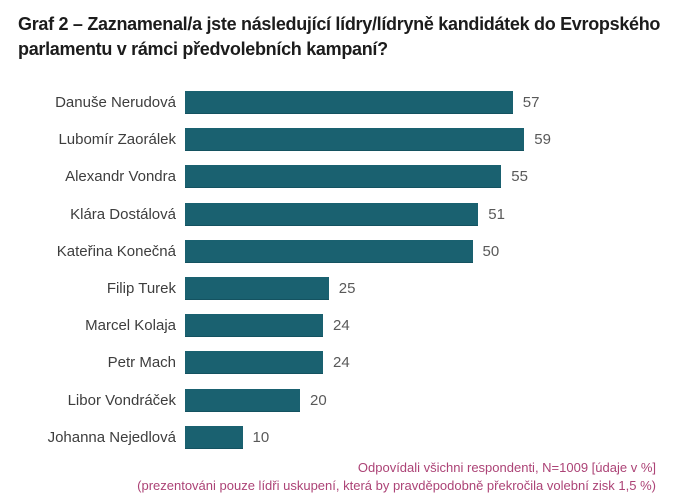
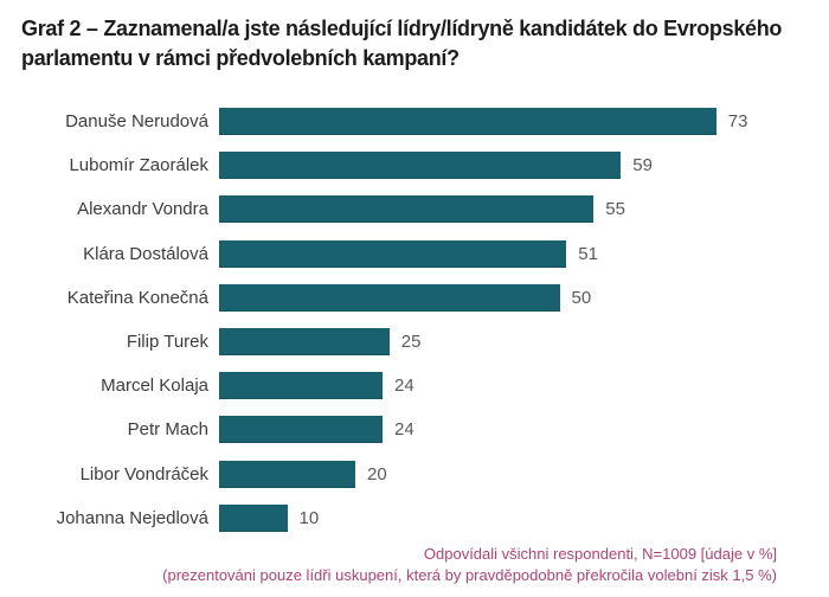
Danuše Nerudová: 57 -> 73
